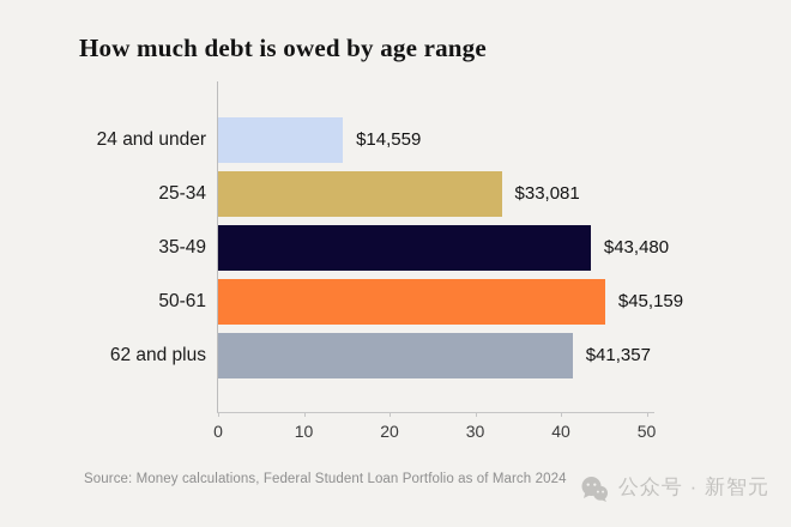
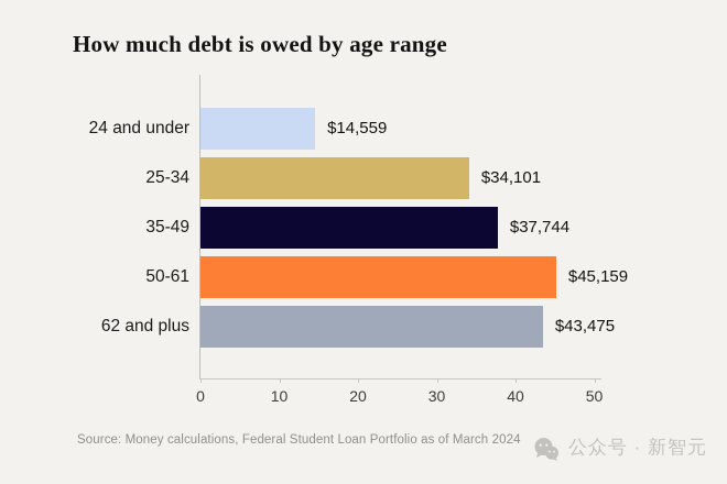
25-34: $33,081 -> $34,101
35-49: $43,480 -> $37,744
62 and plus: $41,357 -> $43,475
